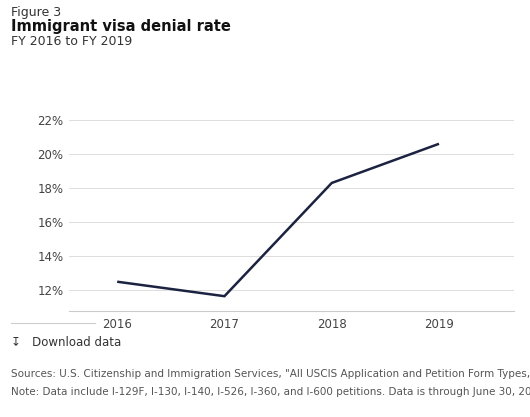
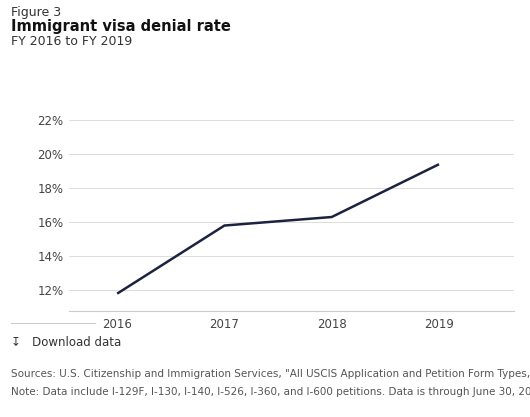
2016: 12.5% -> 11.8%
2017: 11.7% -> 15.8%
2018: 18.3% -> 16.3%
2019: 20.6% -> 19.4%
